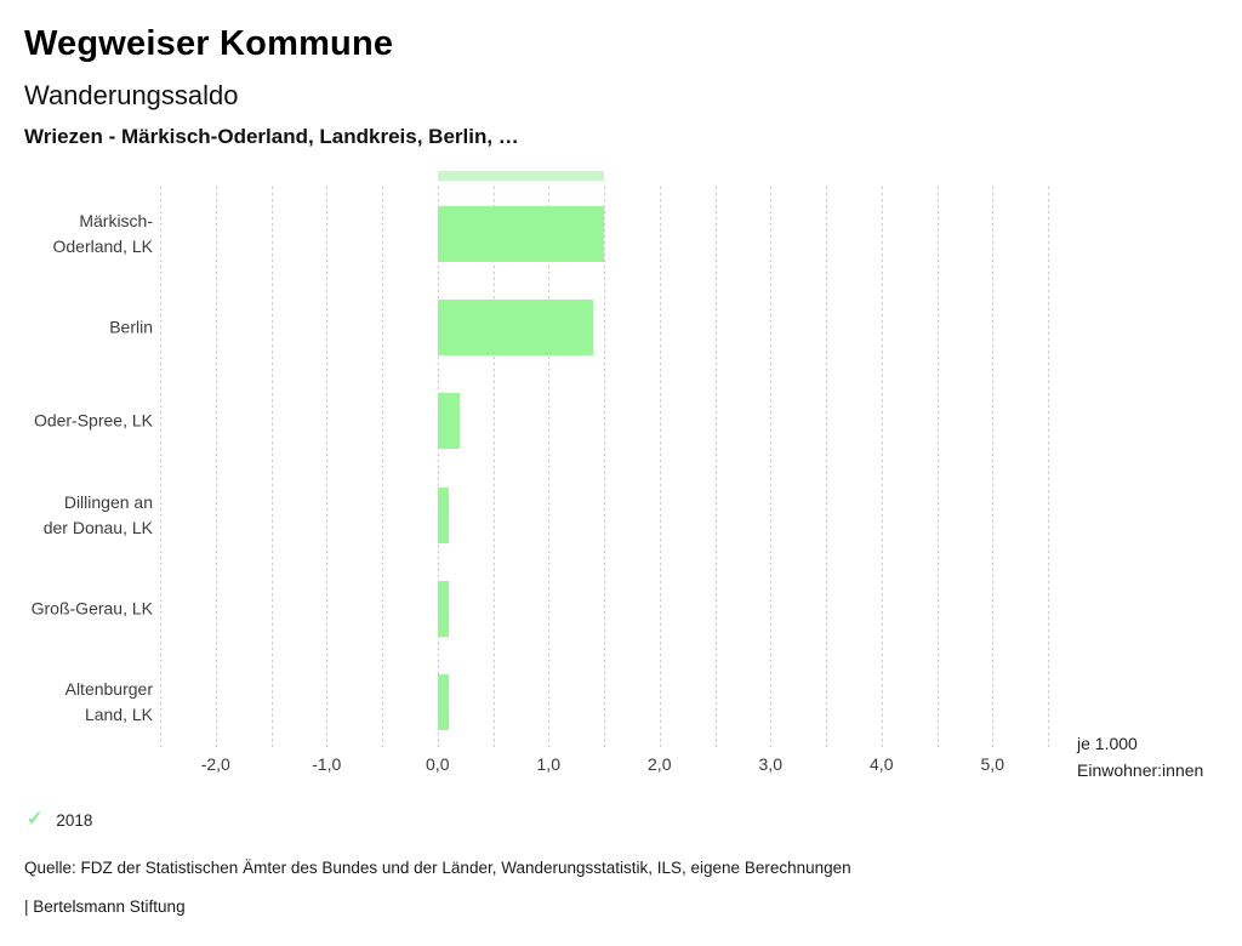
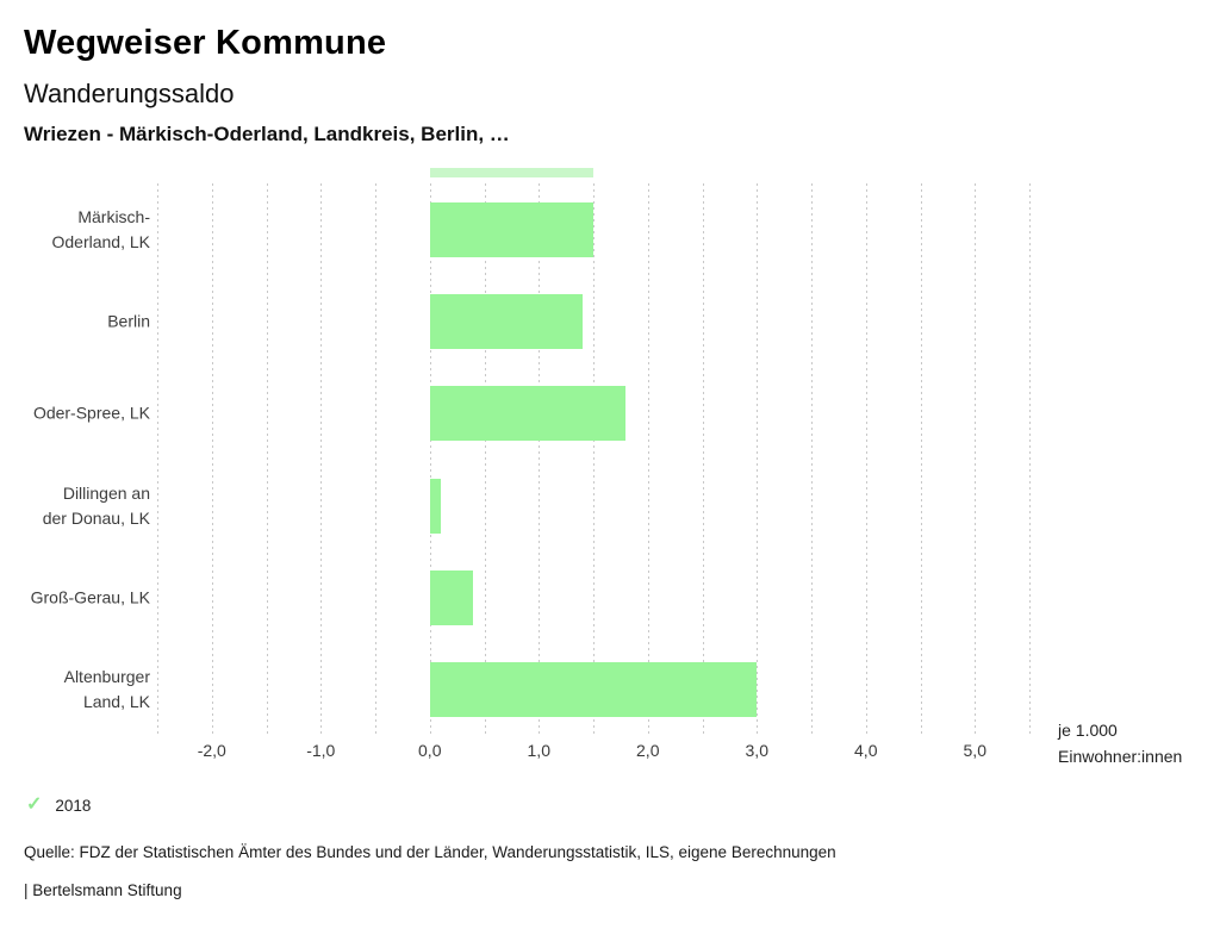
Oder-Spree, LK: 0,2 -> 1,8
Groß-Gerau, LK: 0,1 -> 0,4
Altenburger Land, LK: 0,1 -> 3,0
